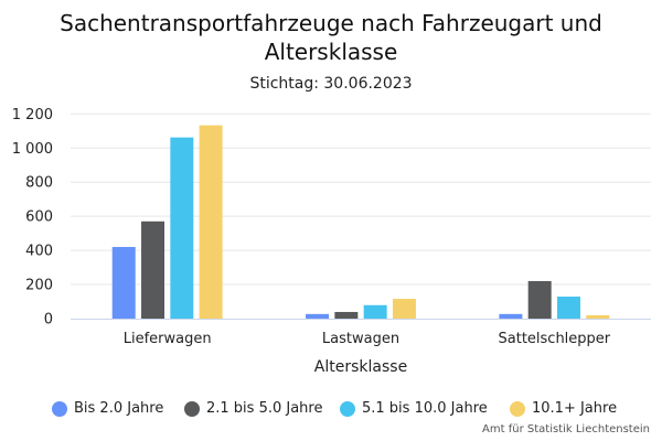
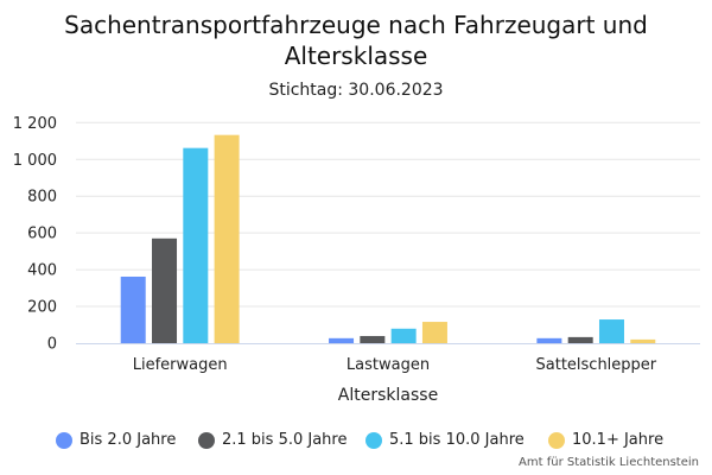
Bis 2.0 Jahre/Lieferwagen: 420 -> 360
2.1 bis 5.0 Jahre/Sattelschlepper: 220 -> 30
